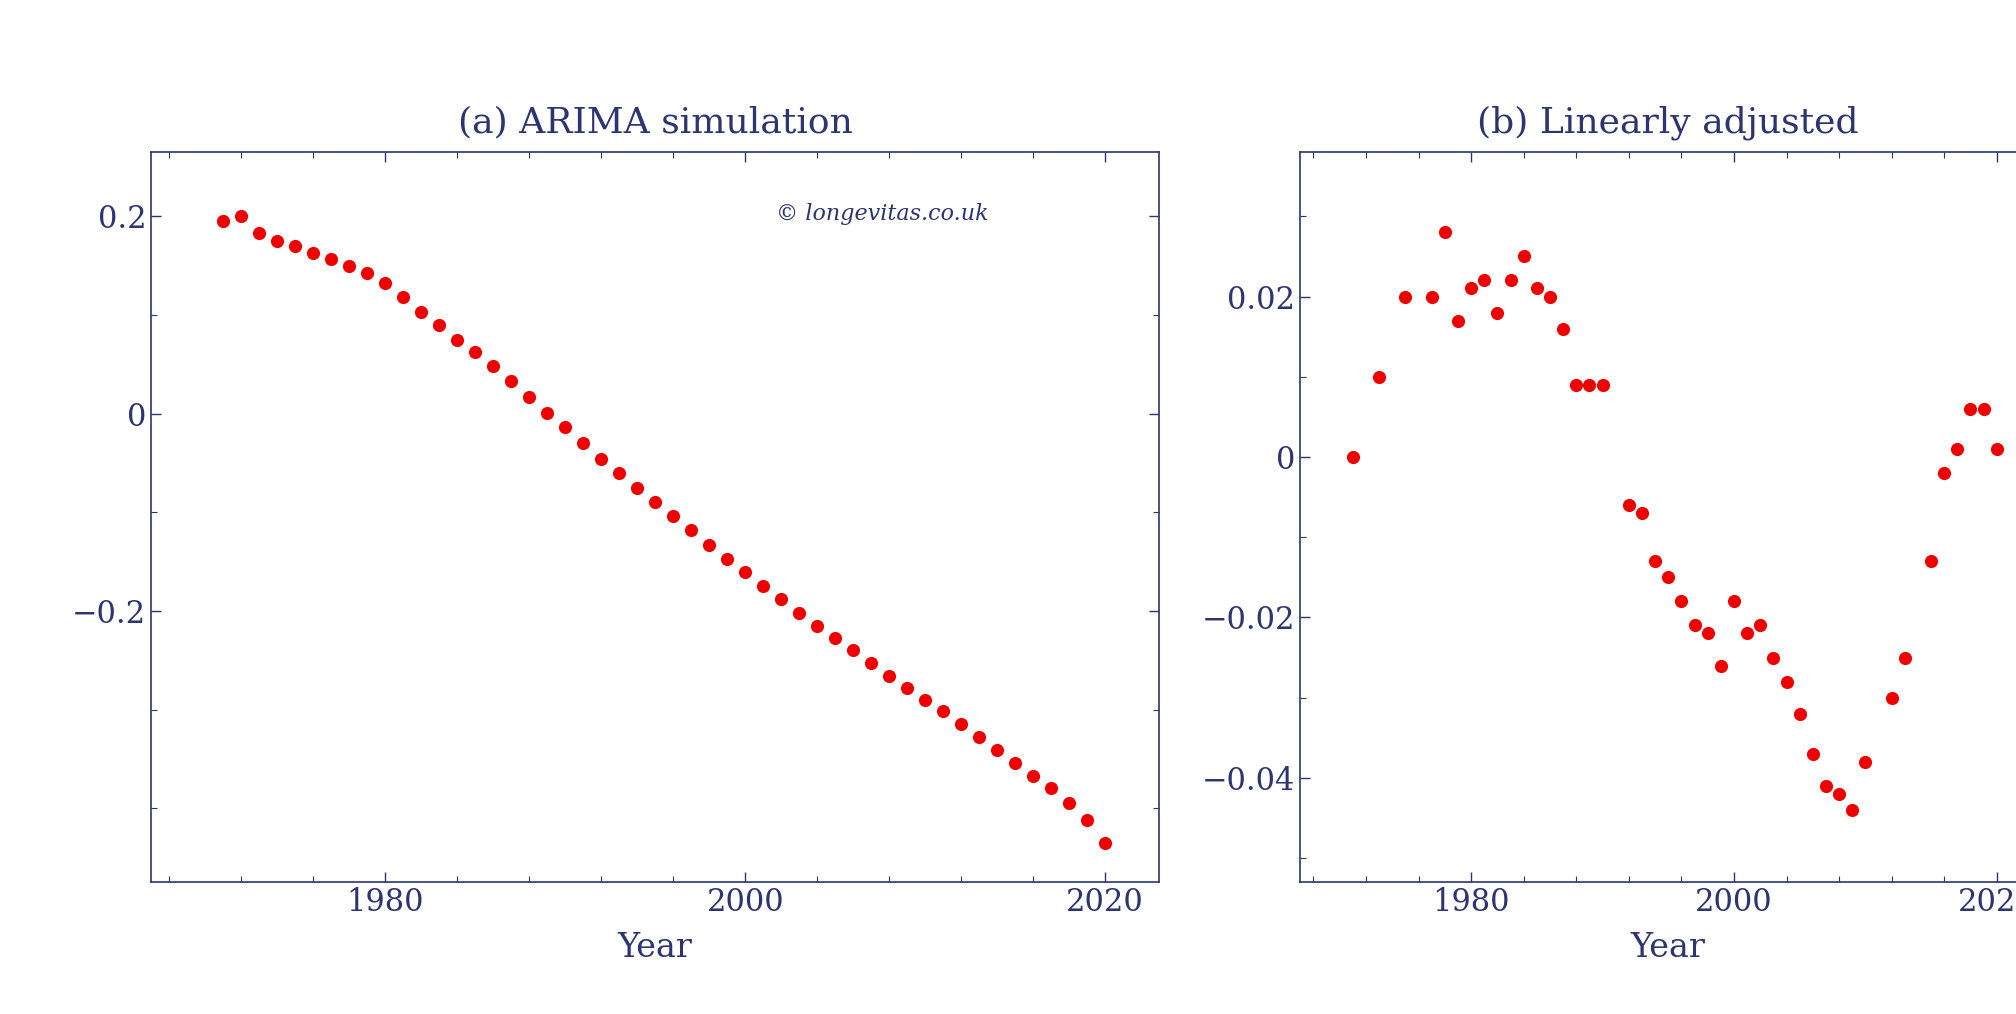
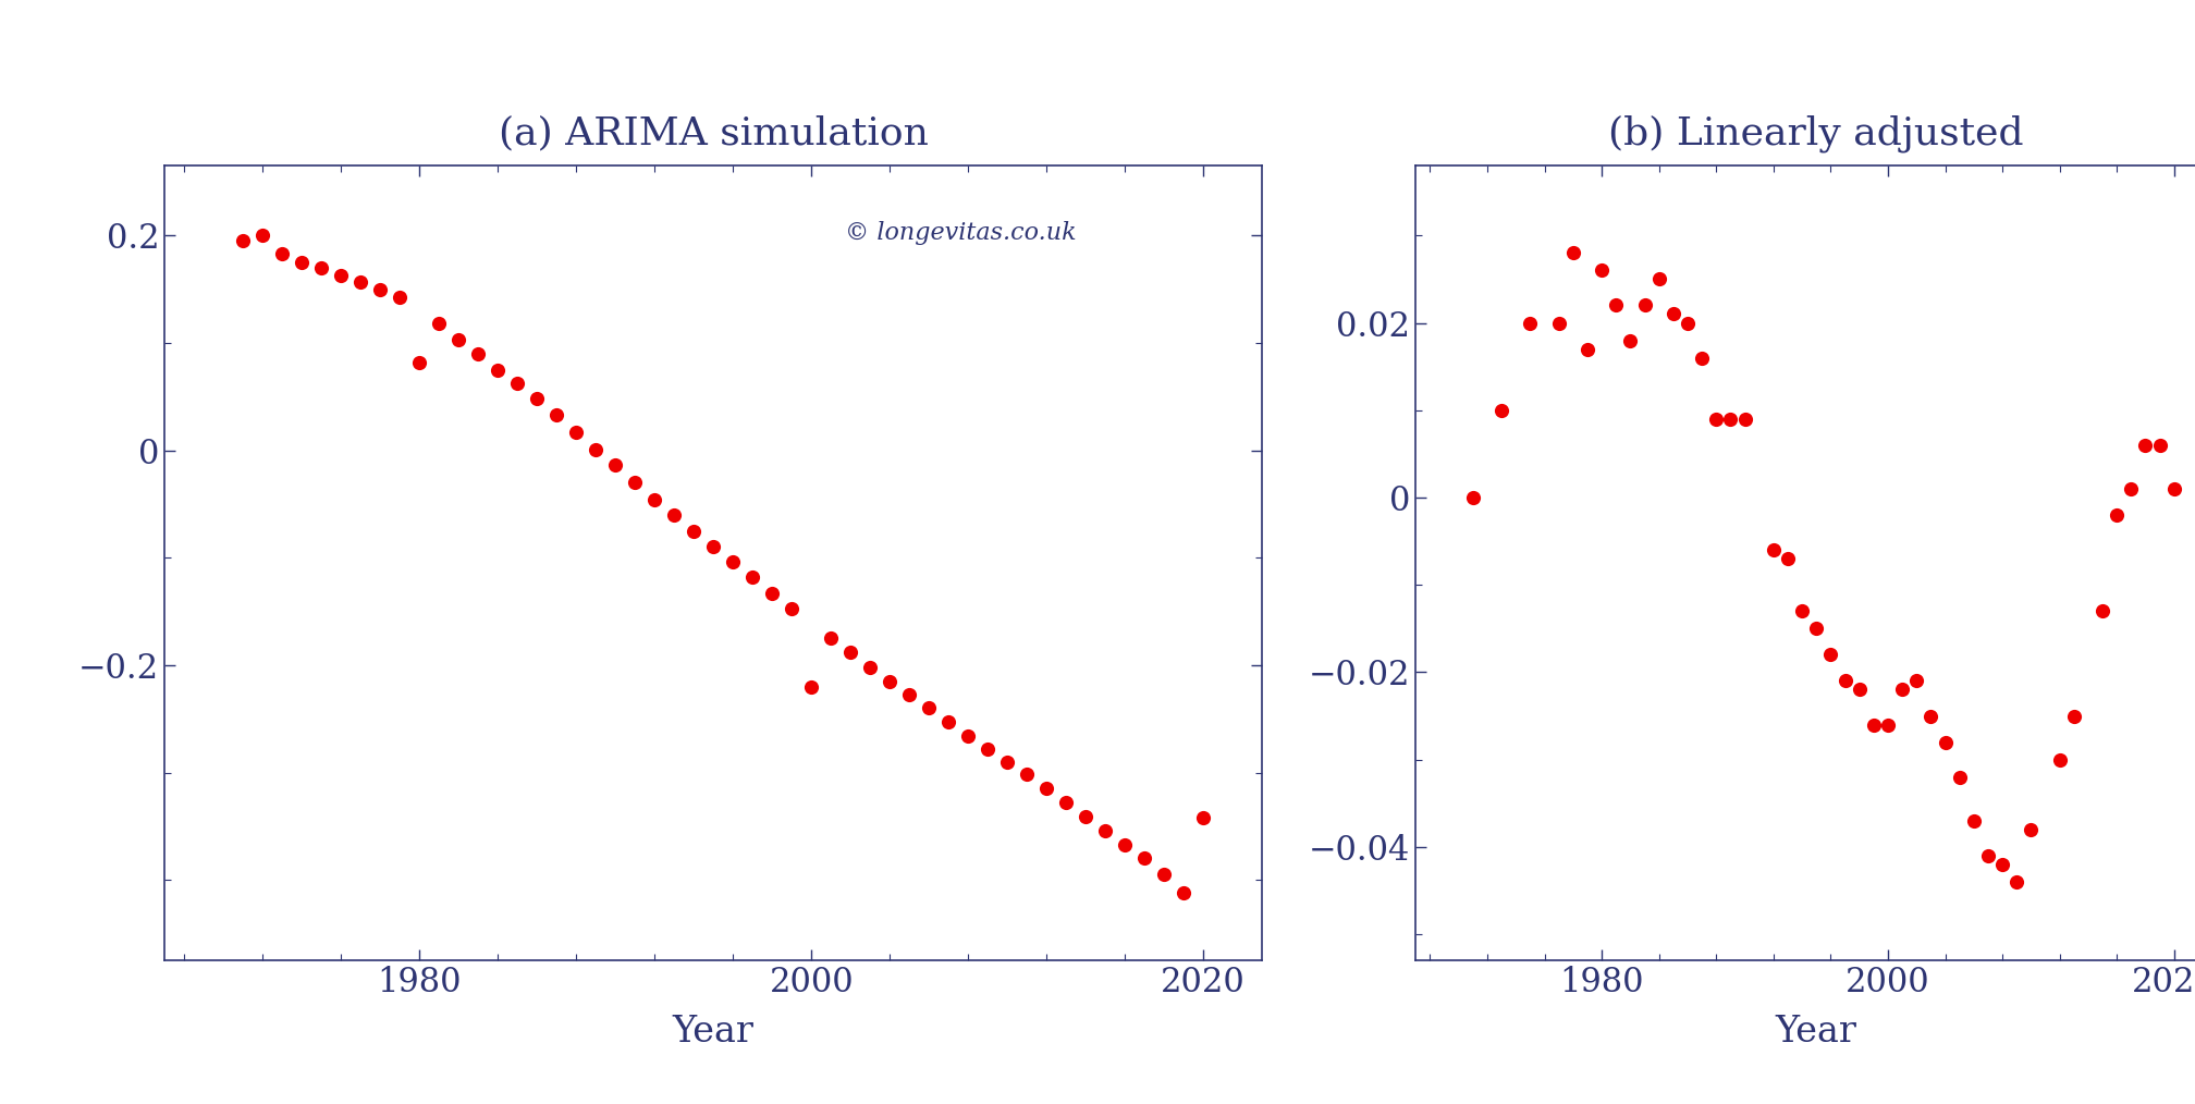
(a) ARIMA simulation/1980: 0.132 -> 0.082
(a) ARIMA simulation/2000: -0.161 -> -0.220
(a) ARIMA simulation/2020: -0.435 -> -0.342
(b) Linearly adjusted/1980: 0.021 -> 0.026
(b) Linearly adjusted/2000: -0.018 -> -0.026
